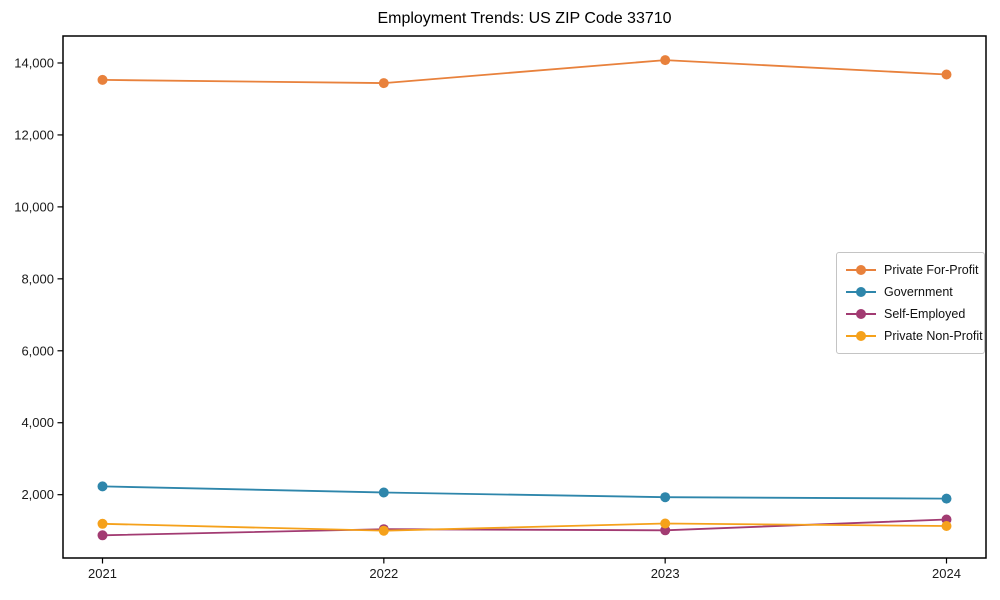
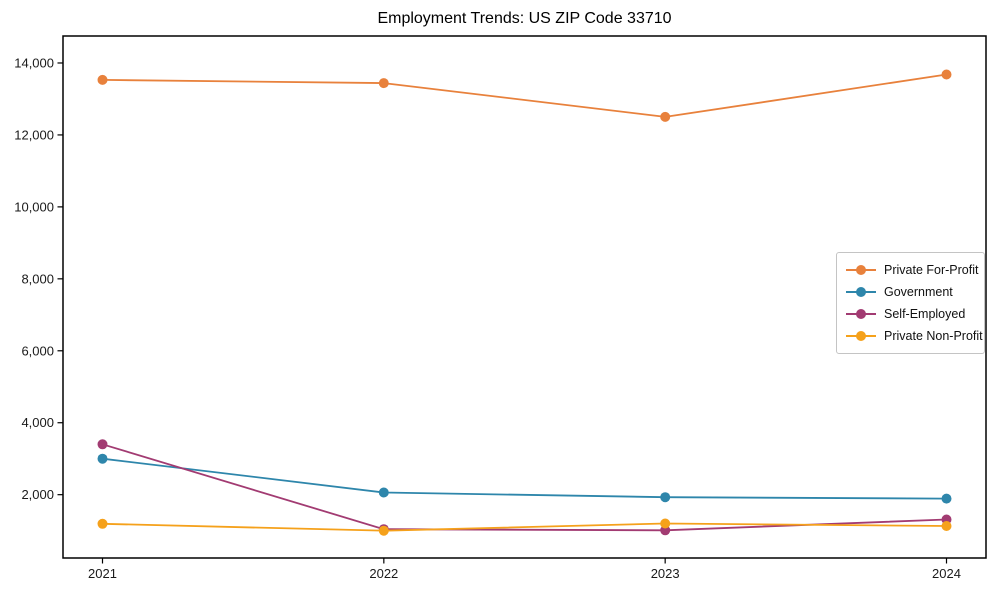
Government/2021: 2200 -> 3000
Self-Employed/2021: 900 -> 3400
Private For-Profit/2023: 14100 -> 12500
